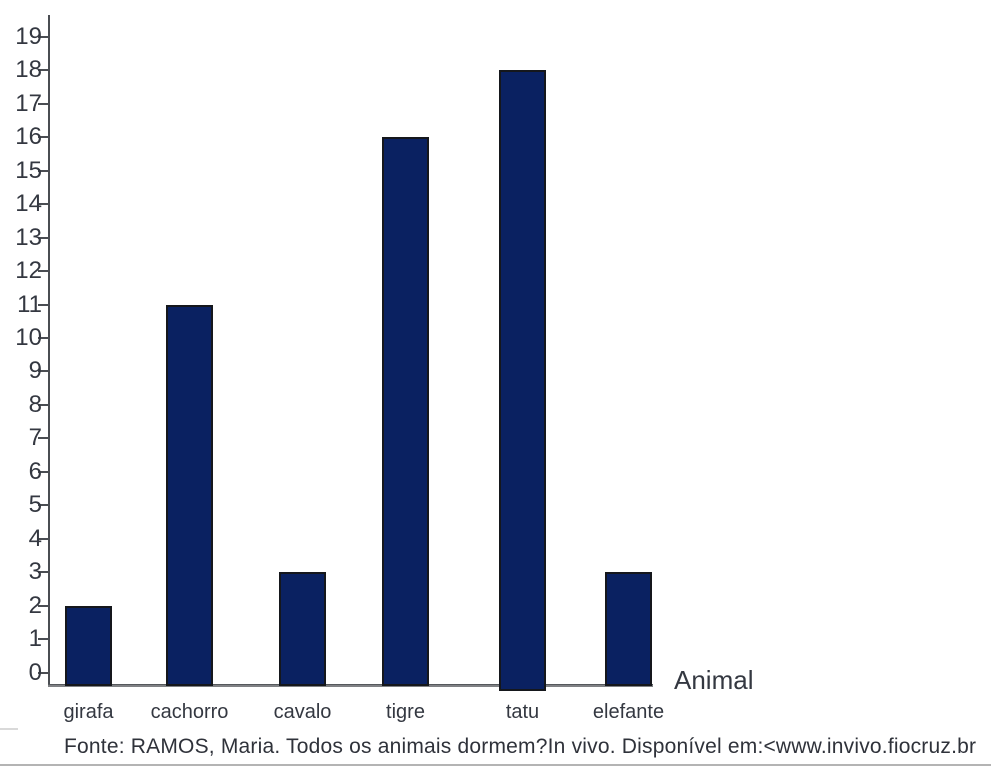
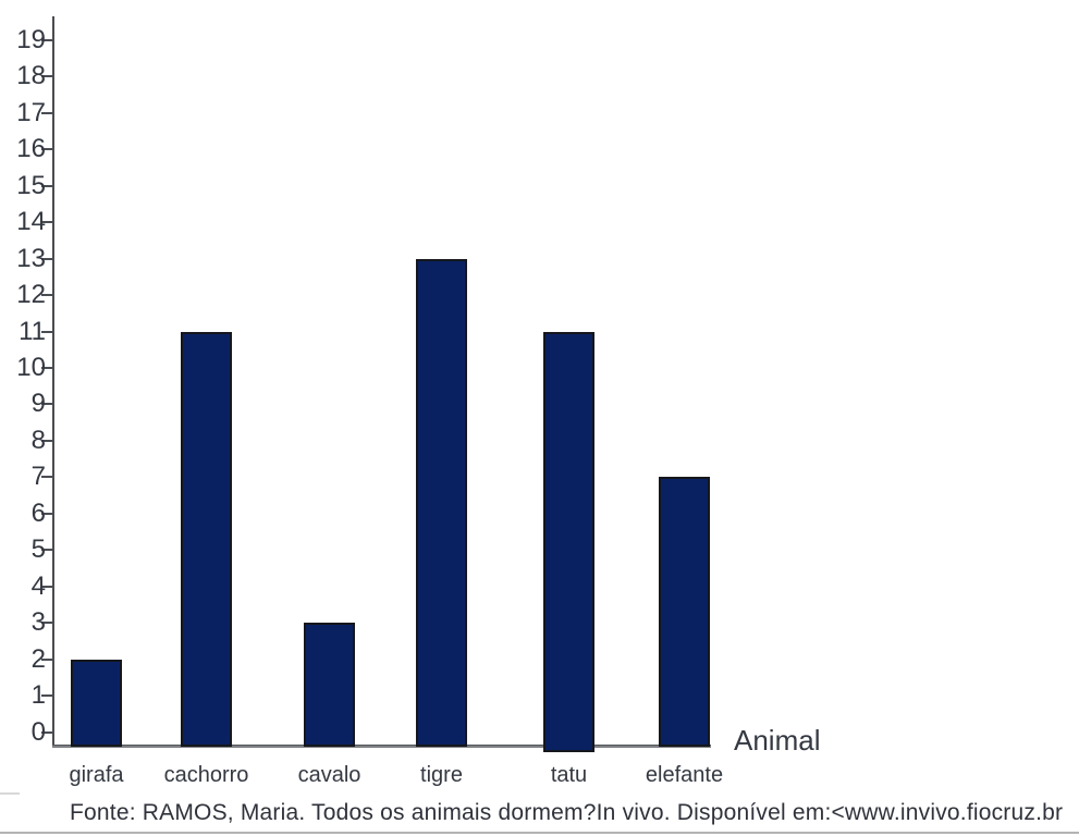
tigre: 16 -> 13
tatu: 18 -> 11
elefante: 3 -> 7
